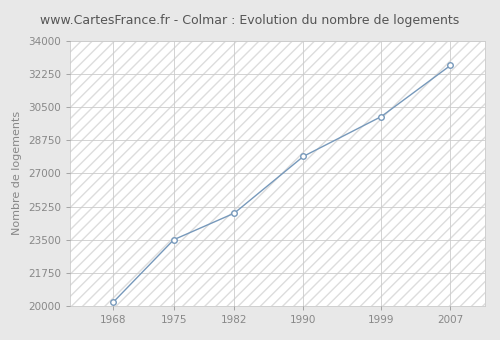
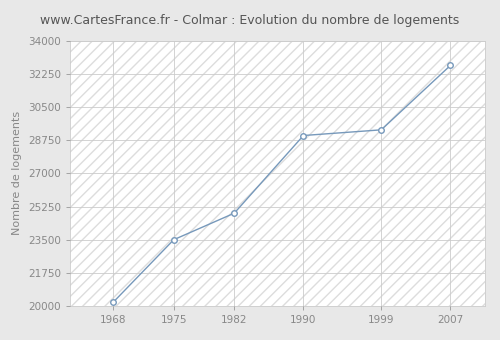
1990: 27900 -> 29000
1999: 30000 -> 29300
